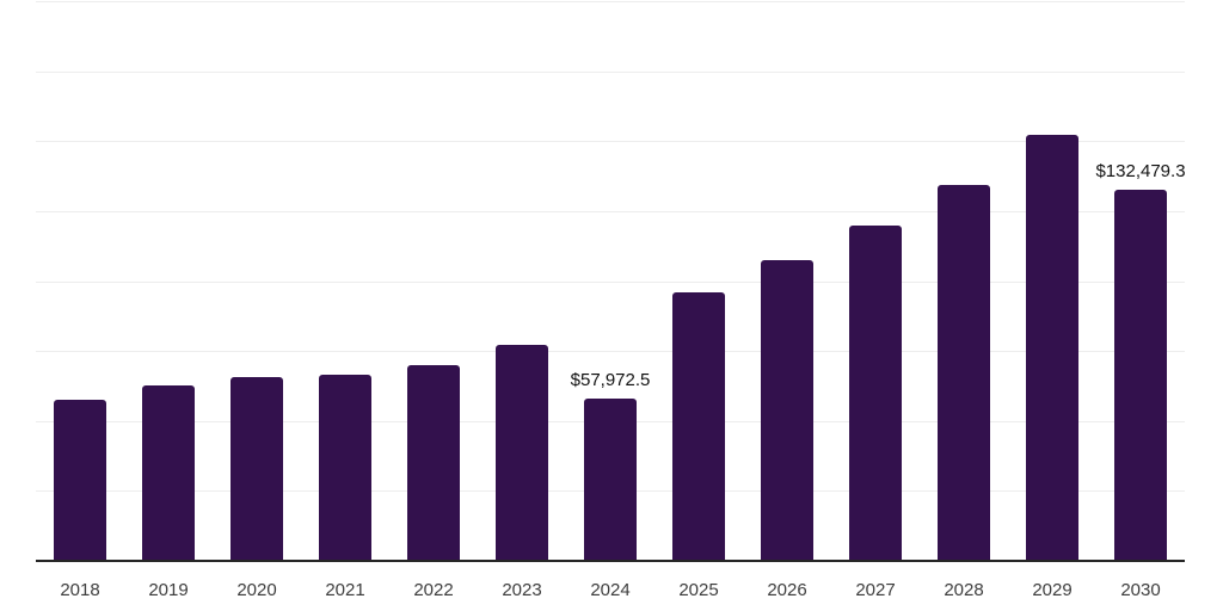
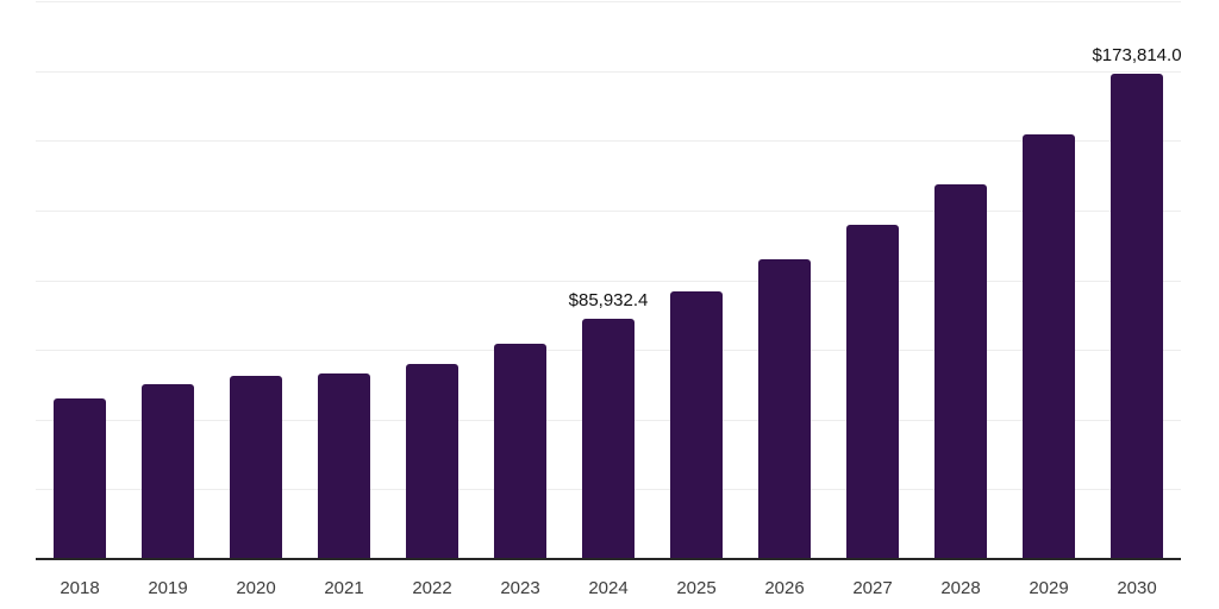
2024: $57,972.5 -> $85,932.4
2030: $132,479.3 -> $173,814.0
